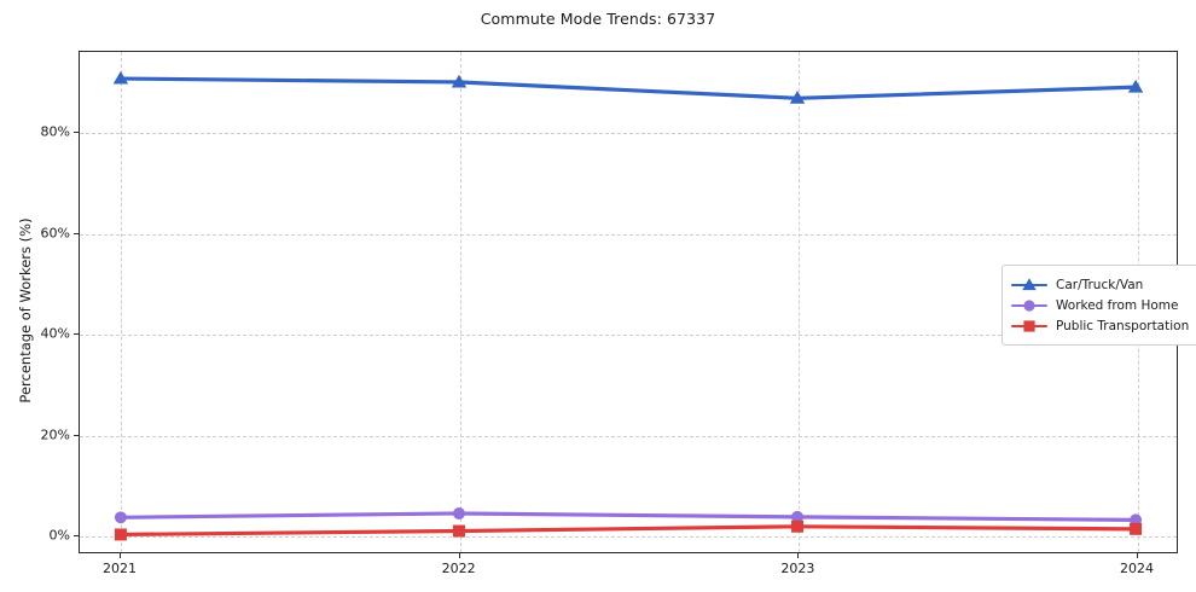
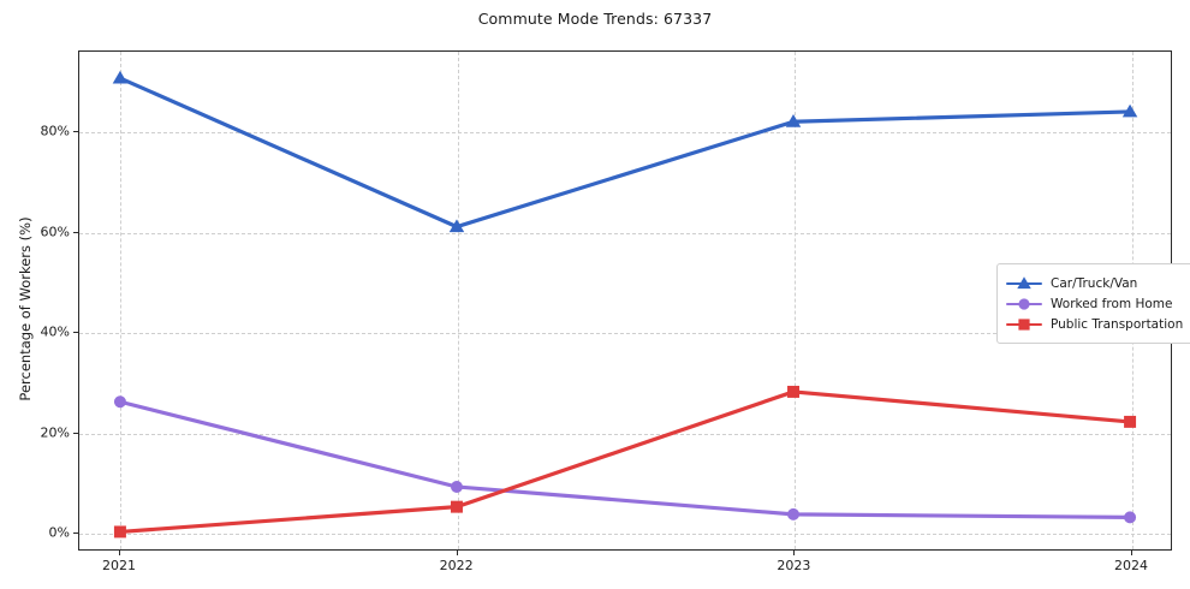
Worked from Home/2021: 3% -> 26%
Car/Truck/Van/2022: 90% -> 61%
Worked from Home/2022: 4% -> 9%
Public Transportation/2022: 1% -> 5%
Car/Truck/Van/2023: 87% -> 82%
Public Transportation/2023: 2% -> 28%
Car/Truck/Van/2024: 89% -> 84%
Public Transportation/2024: 1% -> 22%
